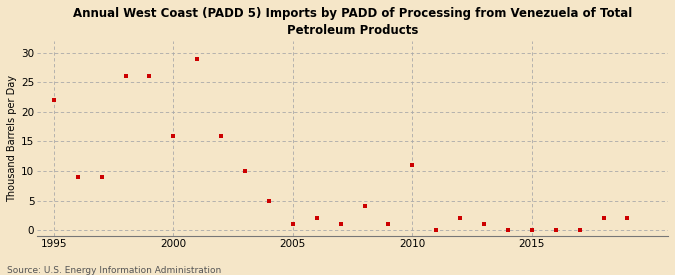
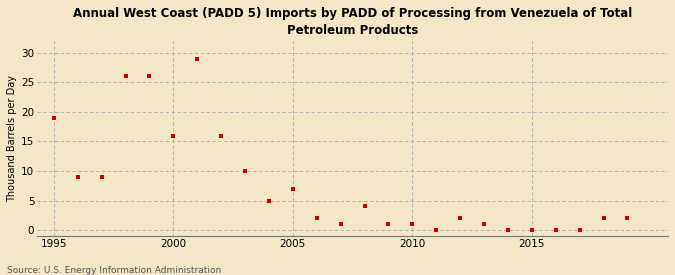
1995: 22 -> 19
2005: 1 -> 7
2010: 11 -> 1
